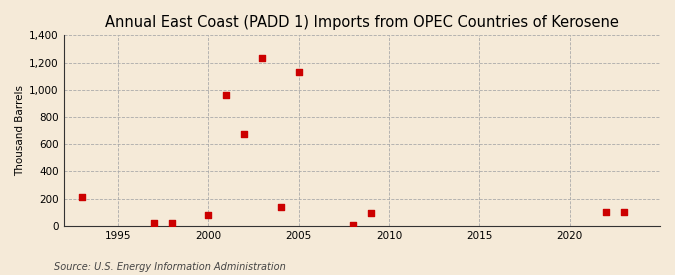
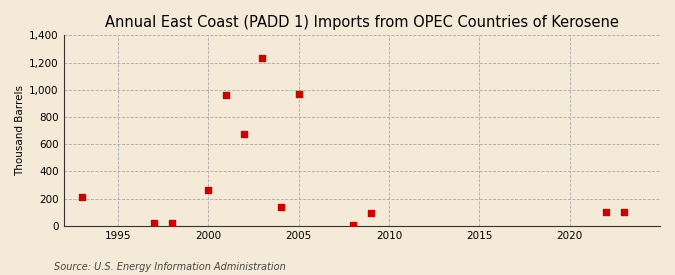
2000: 80 -> 260
2005: 1,130 -> 970
